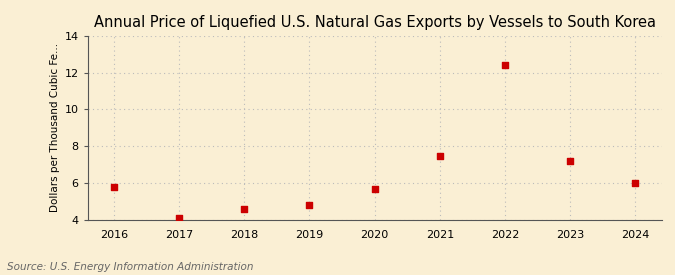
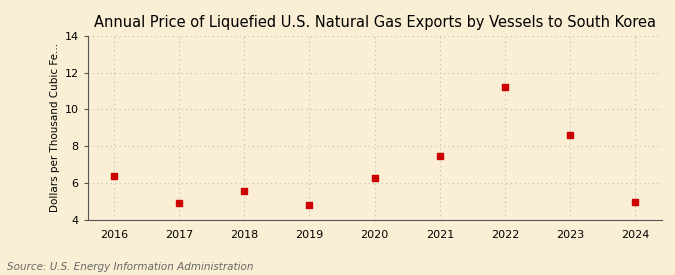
2016: 5.8 -> 6.4
2017: 4.1 -> 4.9
2018: 4.6 -> 5.6
2020: 5.7 -> 6.3
2022: 12.4 -> 11.2
2023: 7.2 -> 8.6
2024: 6.0 -> 5.0
